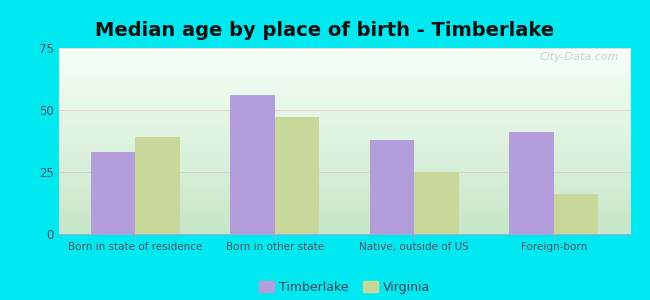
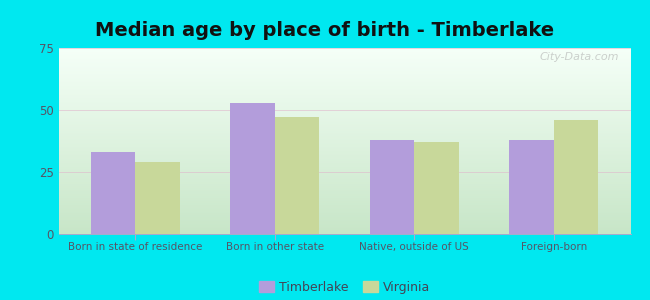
Virginia/Born in state of residence: 39 -> 29
Timberlake/Born in other state: 56 -> 53
Virginia/Native, outside of US: 25 -> 37
Timberlake/Foreign-born: 41 -> 38
Virginia/Foreign-born: 16 -> 46
